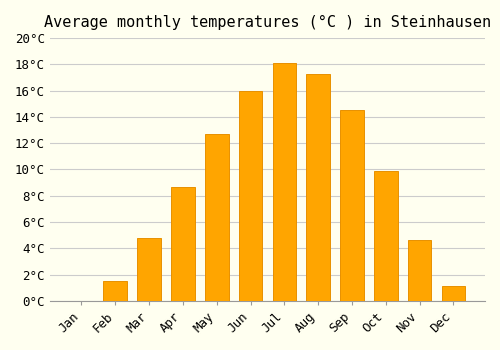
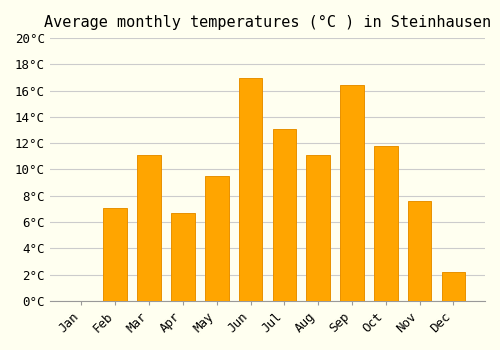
Feb: 1.5°C -> 7.1°C
Mar: 4.8°C -> 11.1°C
Apr: 8.7°C -> 6.7°C
May: 12.7°C -> 9.5°C
Jun: 16.0°C -> 17.0°C
Jul: 18.1°C -> 13.1°C
Aug: 17.3°C -> 11.1°C
Sep: 14.5°C -> 16.4°C
Oct: 9.9°C -> 11.8°C
Nov: 4.6°C -> 7.6°C
Dec: 1.1°C -> 2.2°C
